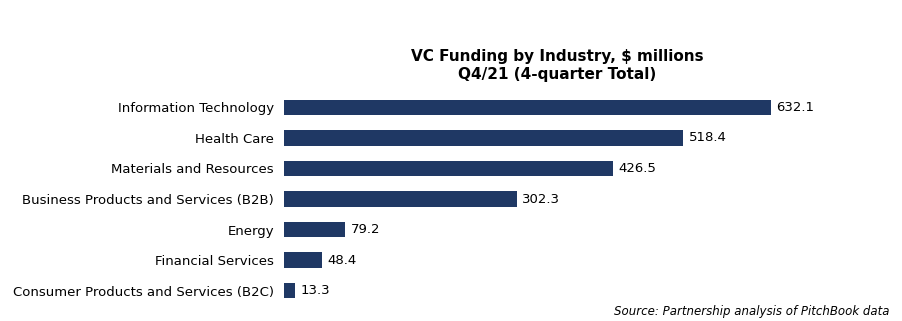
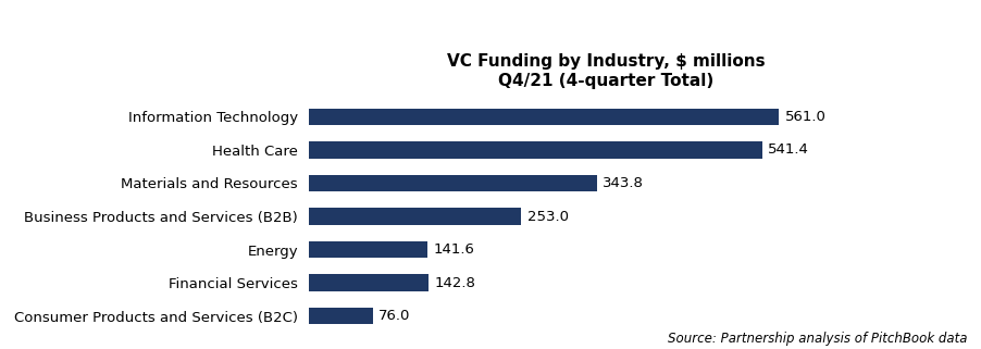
Information Technology: 632.1 -> 561.0
Health Care: 518.4 -> 541.4
Materials and Resources: 426.5 -> 343.8
Business Products and Services (B2B): 302.3 -> 253.0
Energy: 79.2 -> 141.6
Financial Services: 48.4 -> 142.8
Consumer Products and Services (B2C): 13.3 -> 76.0
